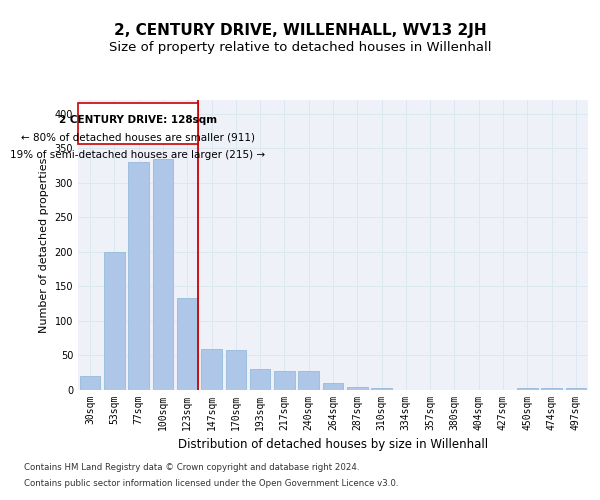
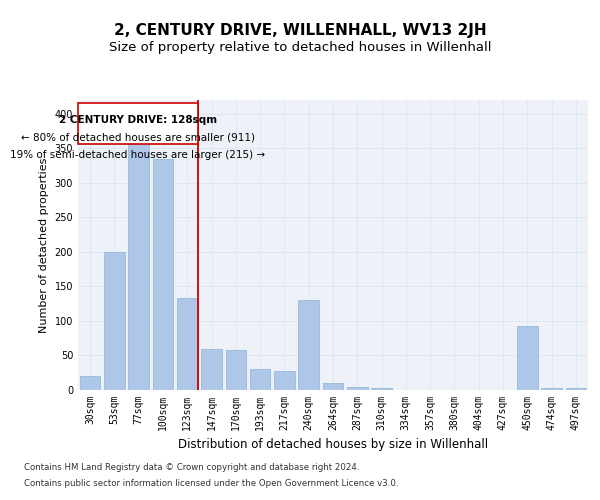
77sqm: 330 -> 358
240sqm: 27 -> 130
450sqm: 3 -> 92
